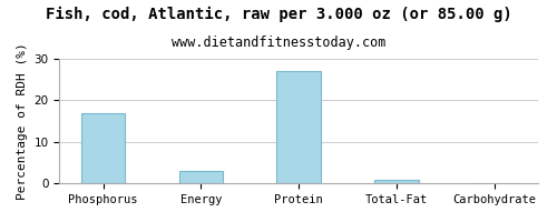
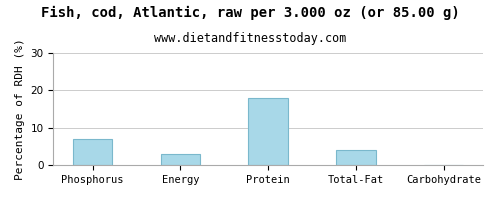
Phosphorus: 17 -> 7
Protein: 27 -> 18
Total-Fat: 1 -> 4
